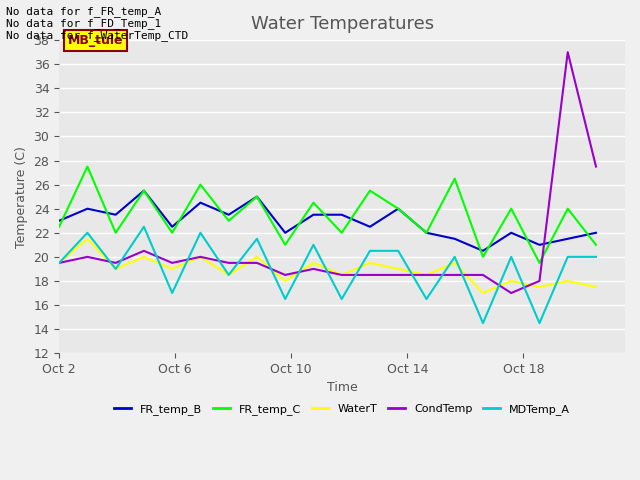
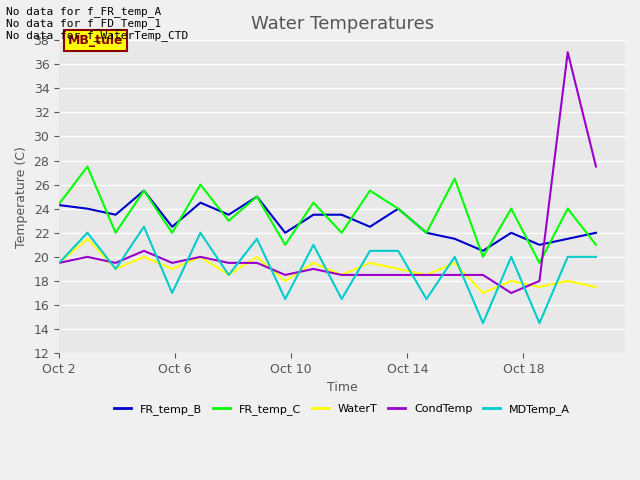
FR_temp_B/Oct 2: 23.0 -> 24.3
FR_temp_C/Oct 2: 22.5 -> 24.4
